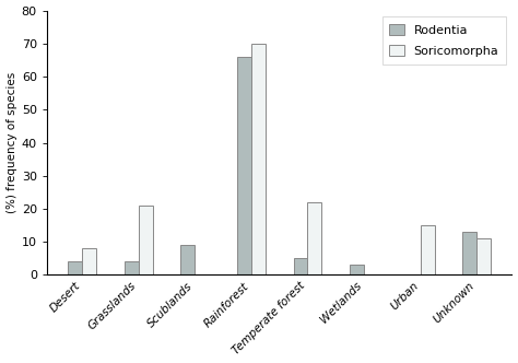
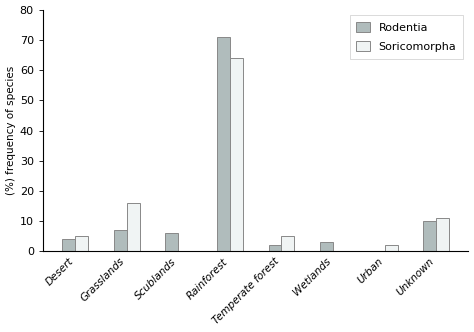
Soricomorpha/Desert: 8 -> 5
Rodentia/Grasslands: 4 -> 7
Soricomorpha/Grasslands: 21 -> 16
Rodentia/Scublands: 9 -> 6
Rodentia/Rainforest: 66 -> 71
Soricomorpha/Rainforest: 70 -> 64
Rodentia/Temperate forest: 5 -> 2
Soricomorpha/Temperate forest: 22 -> 5
Soricomorpha/Urban: 15 -> 2
Rodentia/Unknown: 13 -> 10
